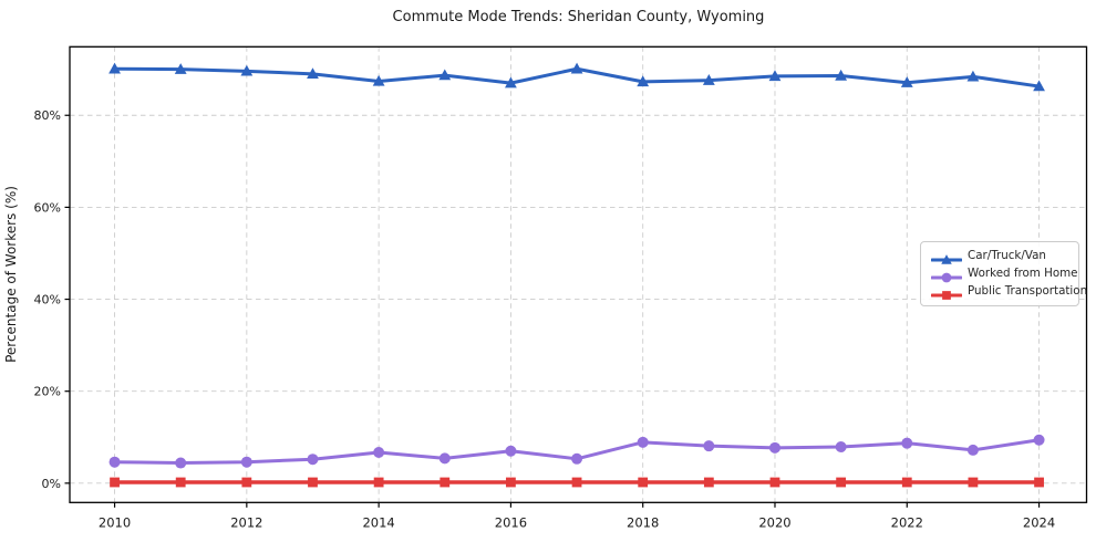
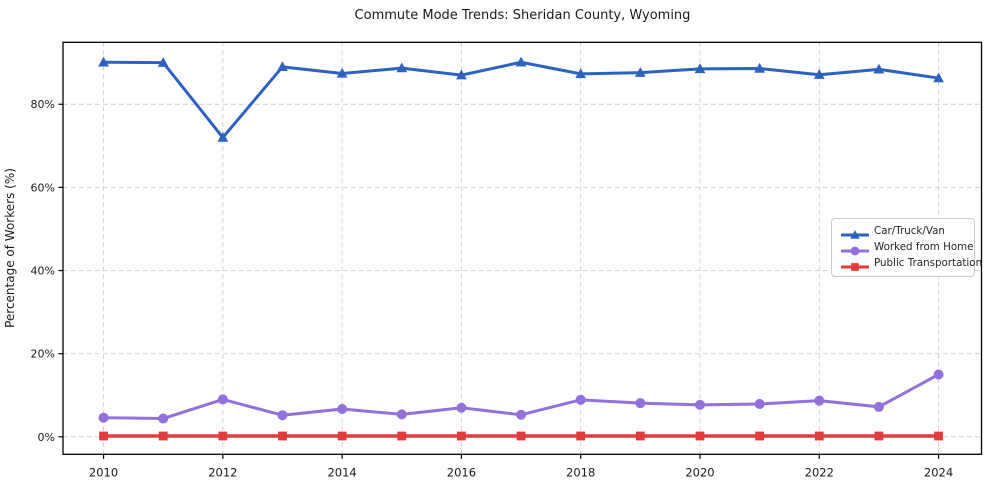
Car/Truck/Van/2012: 90% -> 72%
Worked from Home/2012: 5% -> 9%
Worked from Home/2024: 9% -> 15%
